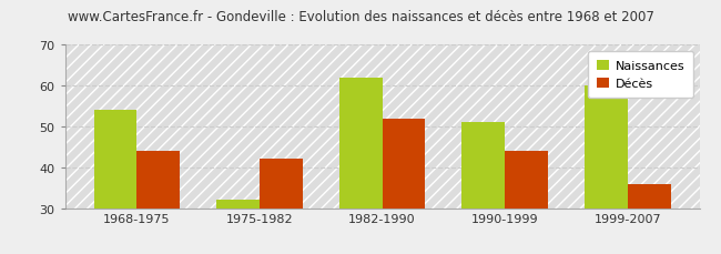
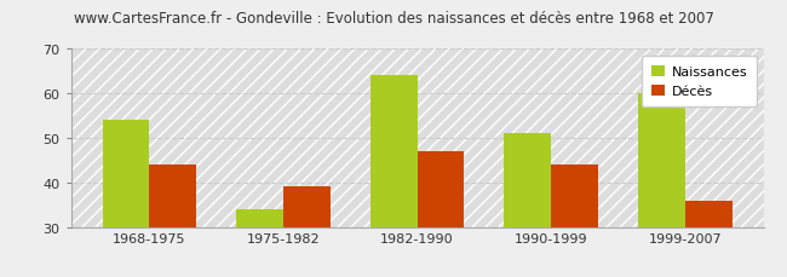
Naissances/1975-1982: 32 -> 34
Décès/1975-1982: 42 -> 39
Naissances/1982-1990: 62 -> 64
Décès/1982-1990: 52 -> 47
